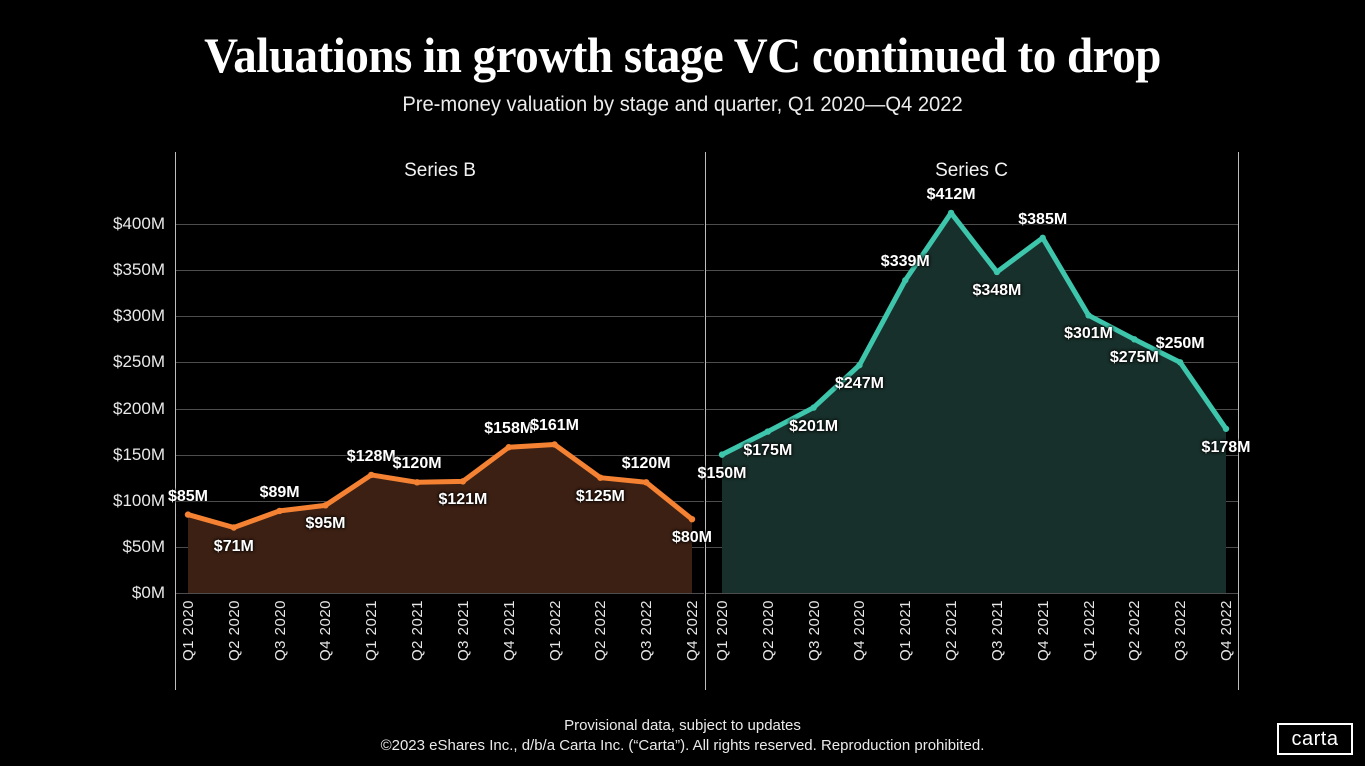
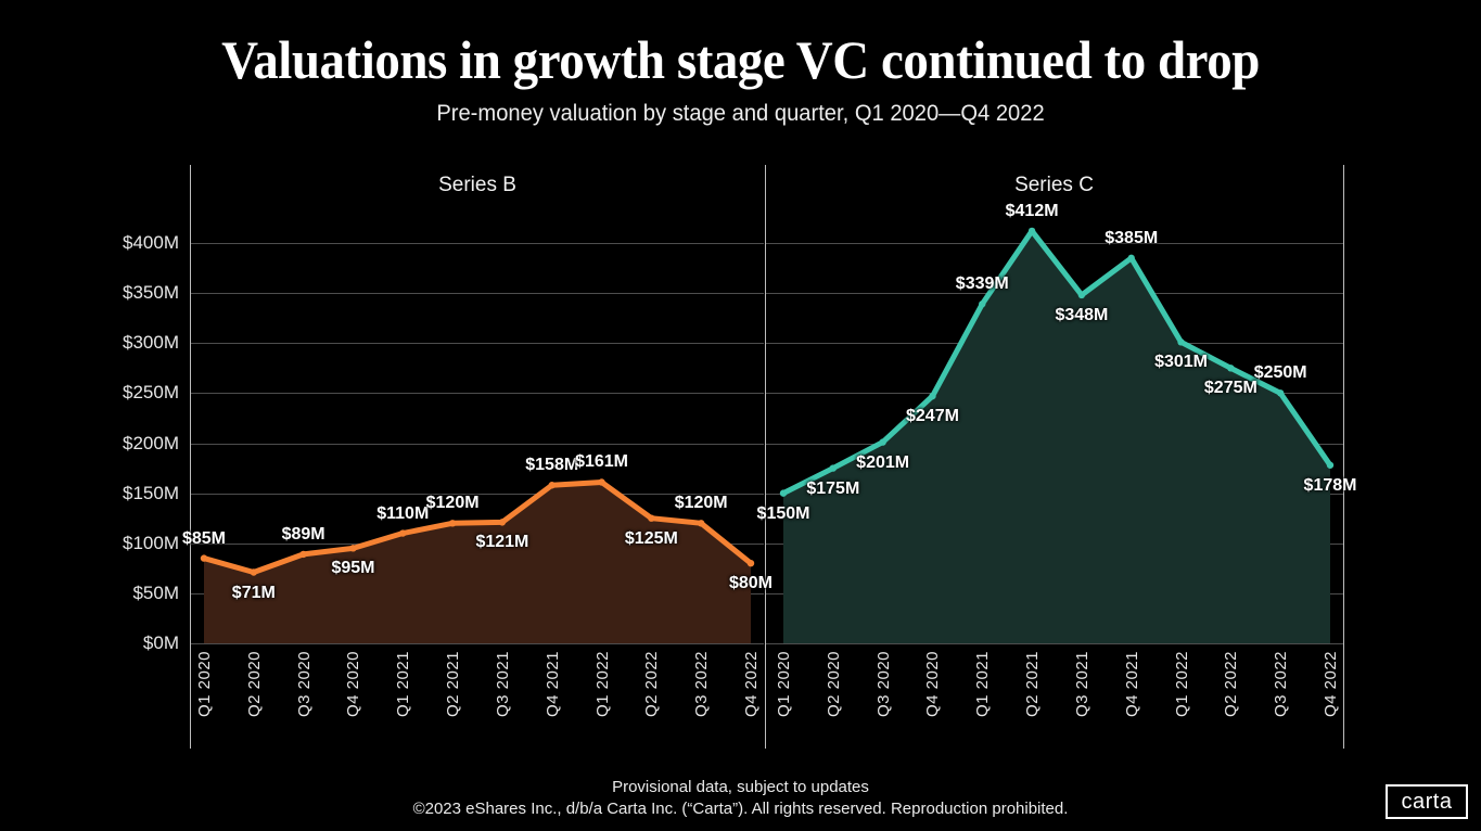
Series B/Q1 2021: $128M -> $110M
